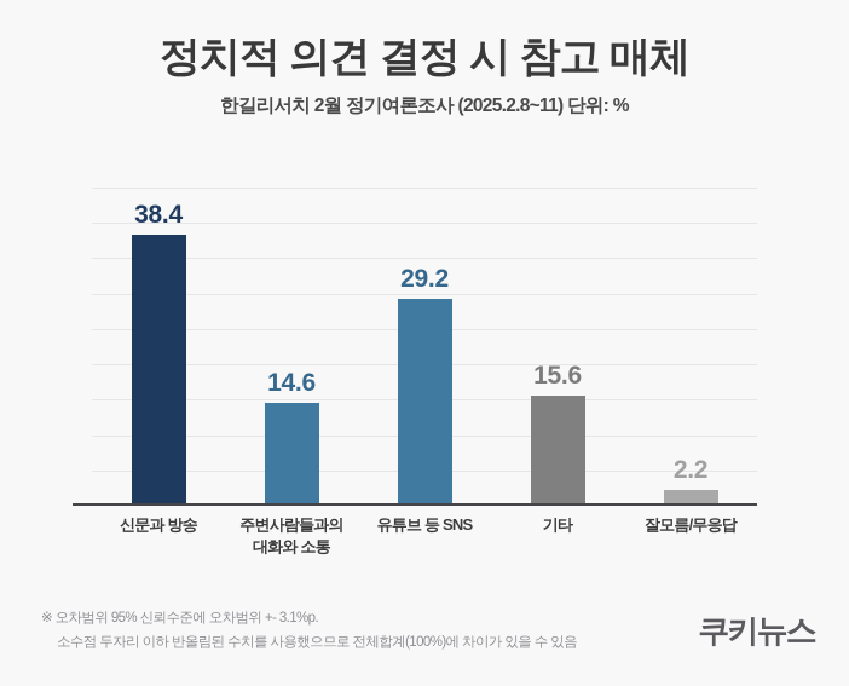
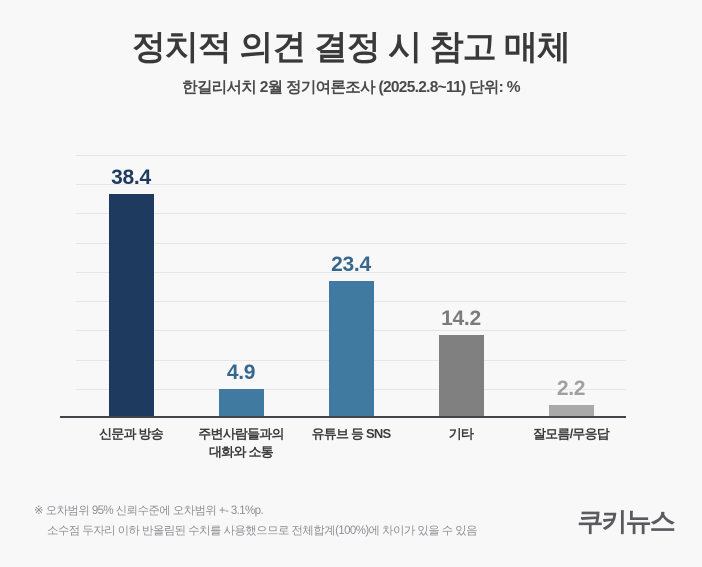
주변사람들과의 대화와 소통: 14.6 -> 4.9
유튜브 등 SNS: 29.2 -> 23.4
기타: 15.6 -> 14.2
